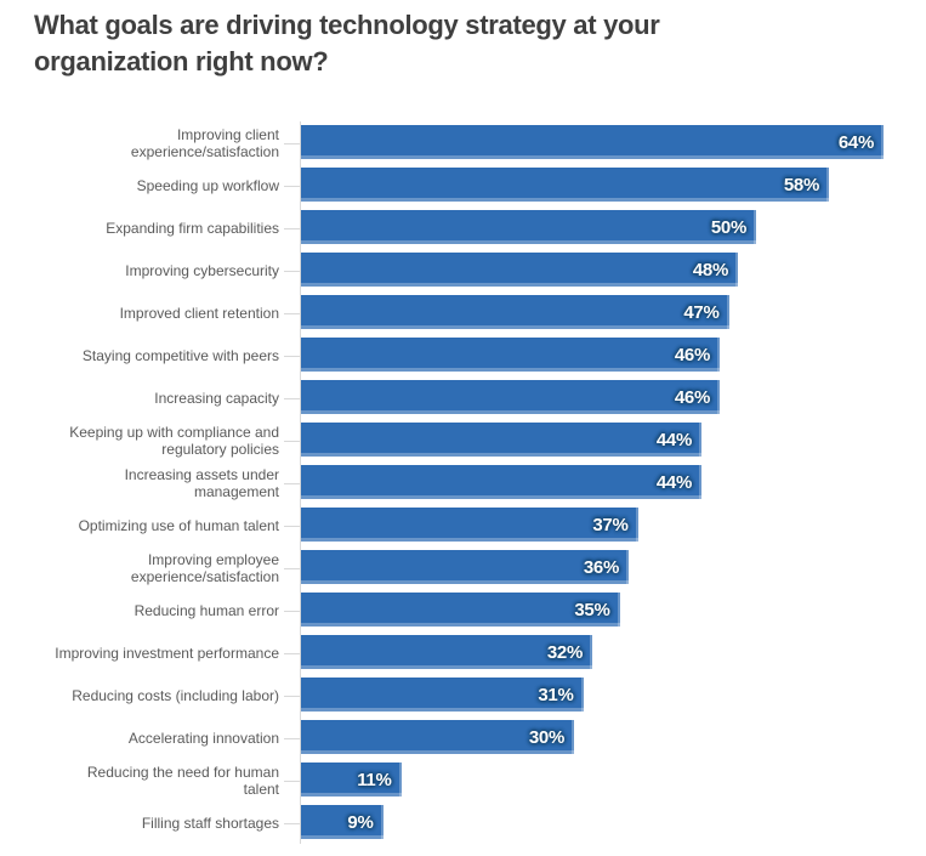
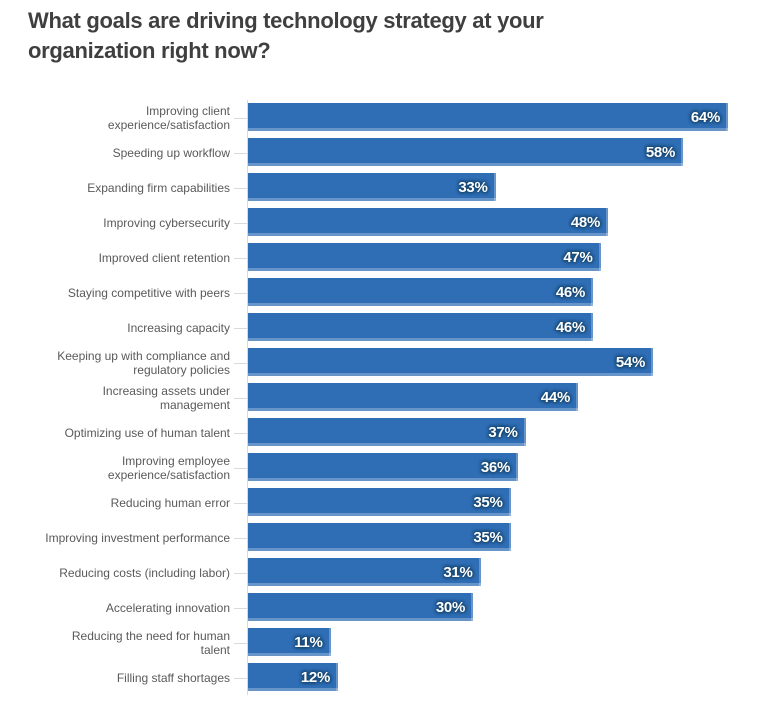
Expanding firm capabilities: 50% -> 33%
Keeping up with compliance and regulatory policies: 44% -> 54%
Improving investment performance: 32% -> 35%
Filling staff shortages: 9% -> 12%
